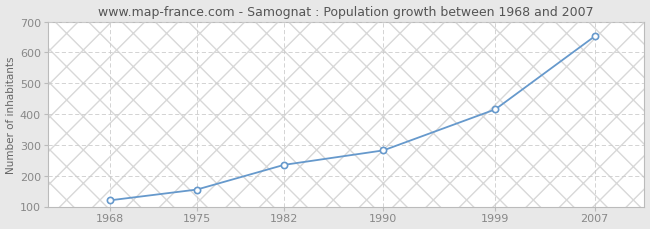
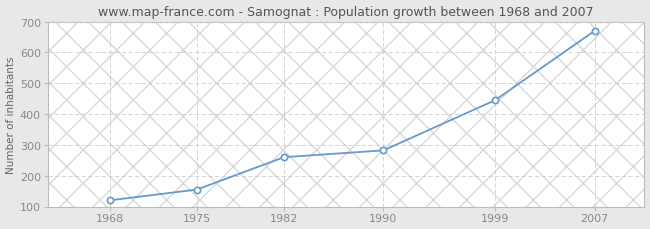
1982: 235 -> 260
1999: 415 -> 445
2007: 652 -> 670
